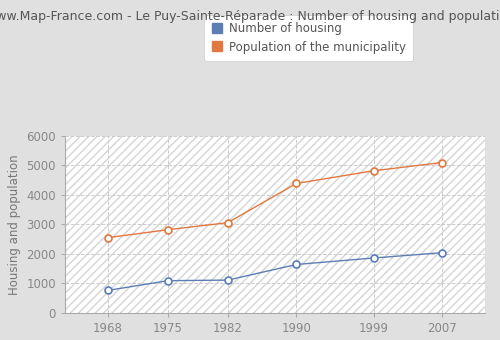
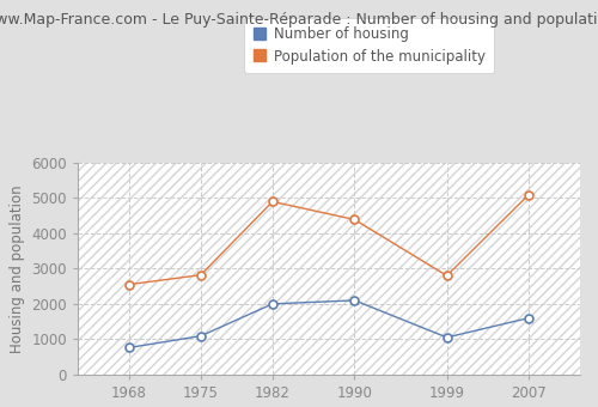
Number of housing/1982: 1110 -> 2000
Population of the municipality/1982: 3060 -> 4900
Number of housing/1990: 1640 -> 2100
Number of housing/1999: 1860 -> 1050
Population of the municipality/1999: 4820 -> 2800
Number of housing/2007: 2040 -> 1600
